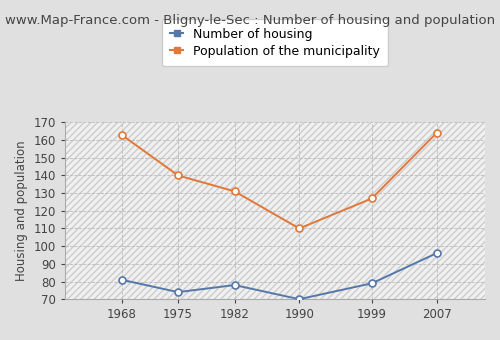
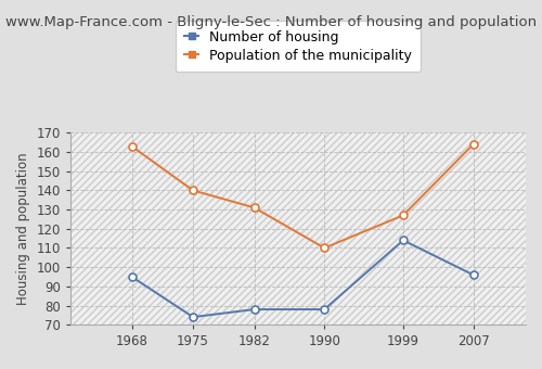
Number of housing/1968: 81 -> 95
Number of housing/1990: 70 -> 78
Number of housing/1999: 79 -> 114
